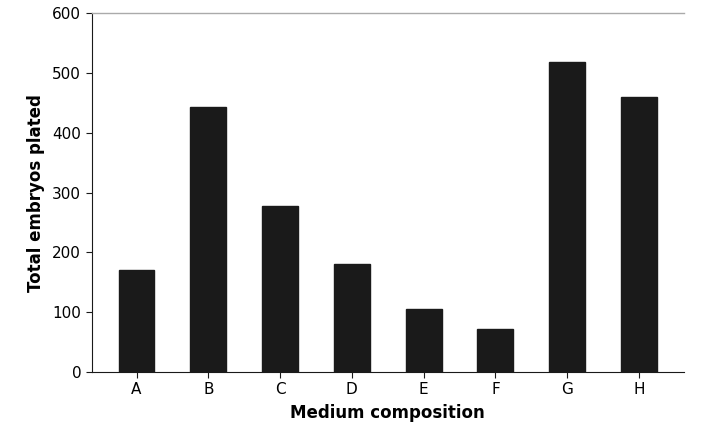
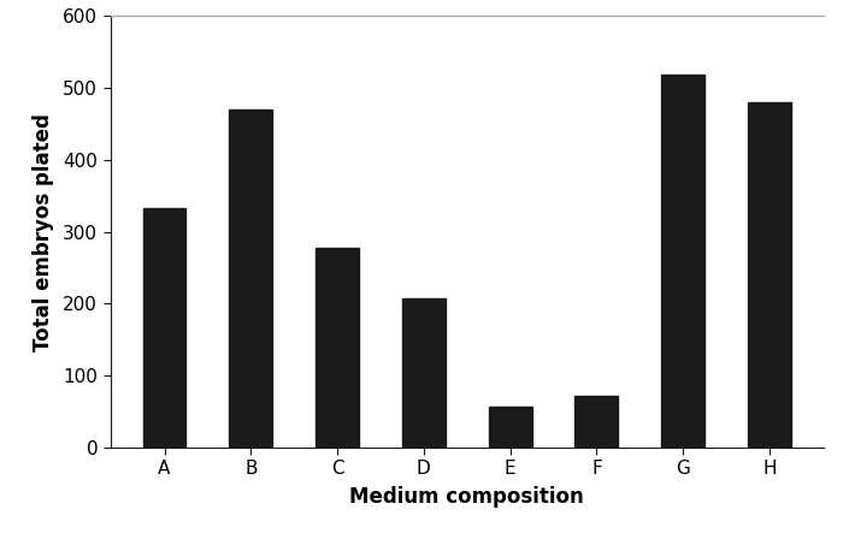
A: 170 -> 333
B: 444 -> 470
D: 180 -> 208
E: 106 -> 57
H: 460 -> 481
